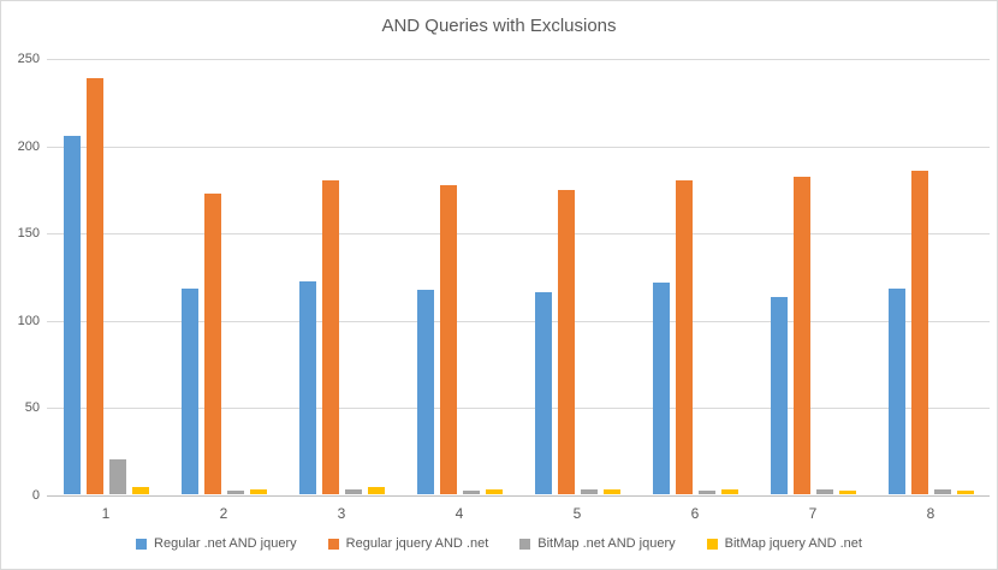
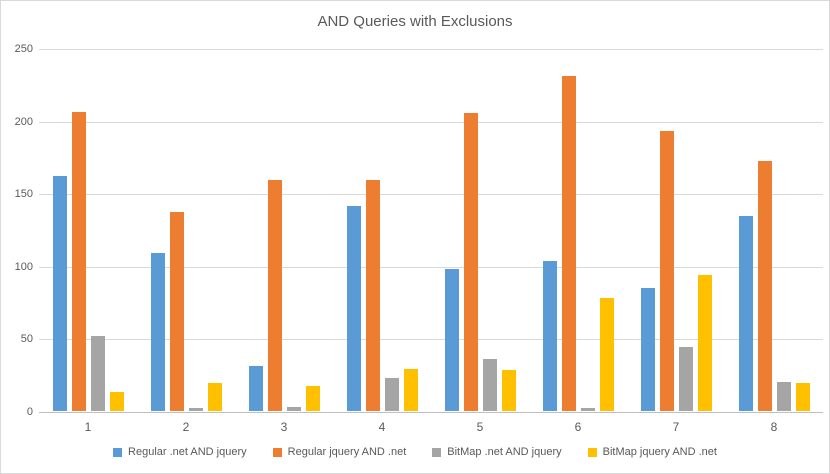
Regular .net AND jquery/1: 205 -> 162
Regular jquery AND .net/1: 238 -> 206
BitMap .net AND jquery/1: 20 -> 52
BitMap jquery AND .net/1: 4 -> 13
Regular .net AND jquery/2: 118 -> 109
Regular jquery AND .net/2: 172 -> 137
BitMap jquery AND .net/2: 3 -> 19
Regular .net AND jquery/3: 122 -> 31
Regular jquery AND .net/3: 180 -> 159
BitMap jquery AND .net/3: 4 -> 17
Regular .net AND jquery/4: 117 -> 141
Regular jquery AND .net/4: 177 -> 159
BitMap .net AND jquery/4: 2 -> 23
BitMap jquery AND .net/4: 3 -> 29
Regular .net AND jquery/5: 116 -> 98
Regular jquery AND .net/5: 174 -> 205
BitMap .net AND jquery/5: 3 -> 36
BitMap jquery AND .net/5: 3 -> 28
Regular .net AND jquery/6: 121 -> 103
Regular jquery AND .net/6: 180 -> 231
BitMap jquery AND .net/6: 3 -> 78
Regular .net AND jquery/7: 113 -> 85
Regular jquery AND .net/7: 182 -> 193
BitMap .net AND jquery/7: 3 -> 44
BitMap jquery AND .net/7: 2 -> 94
Regular .net AND jquery/8: 118 -> 134
Regular jquery AND .net/8: 185 -> 172
BitMap .net AND jquery/8: 3 -> 20
BitMap jquery AND .net/8: 2 -> 19
